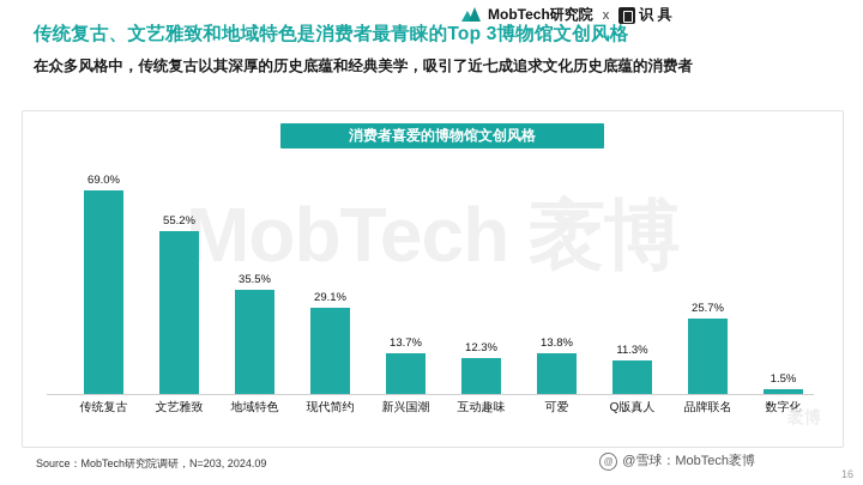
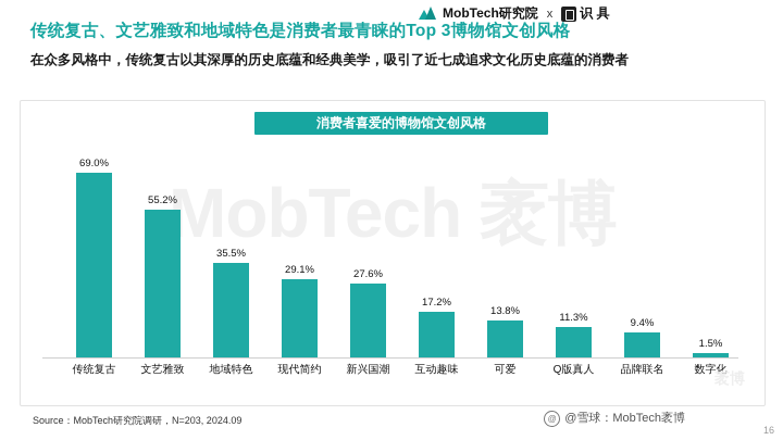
新兴国潮: 13.7% -> 27.6%
互动趣味: 12.3% -> 17.2%
品牌联名: 25.7% -> 9.4%
